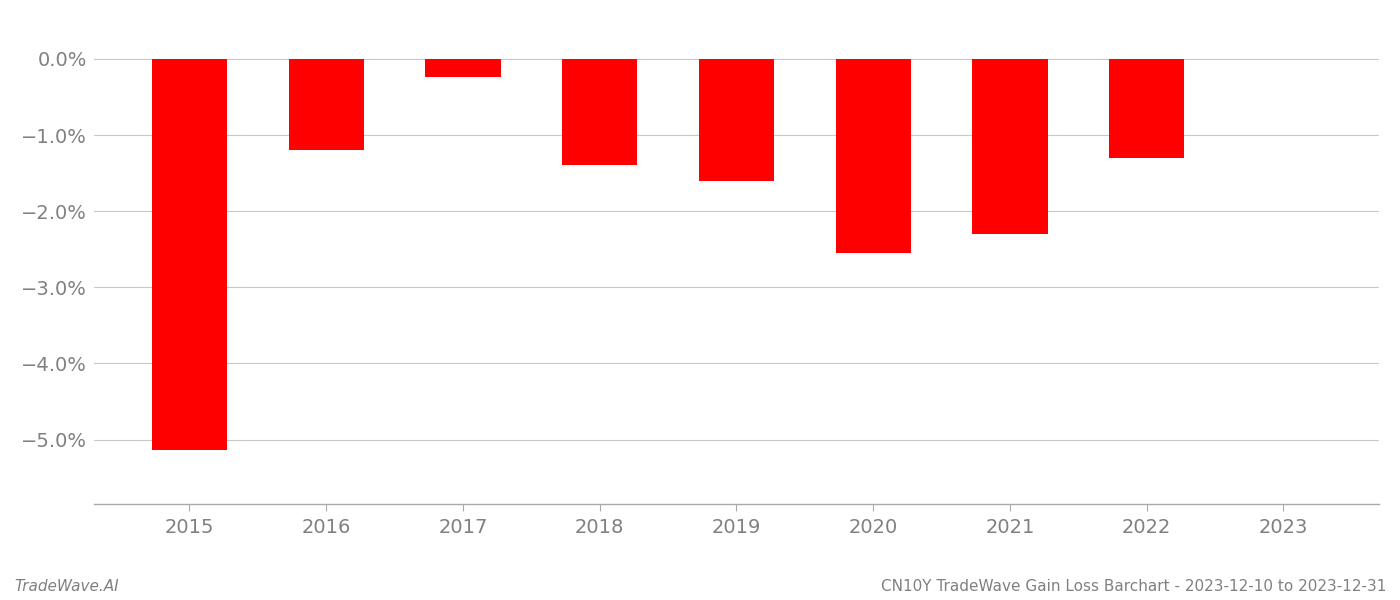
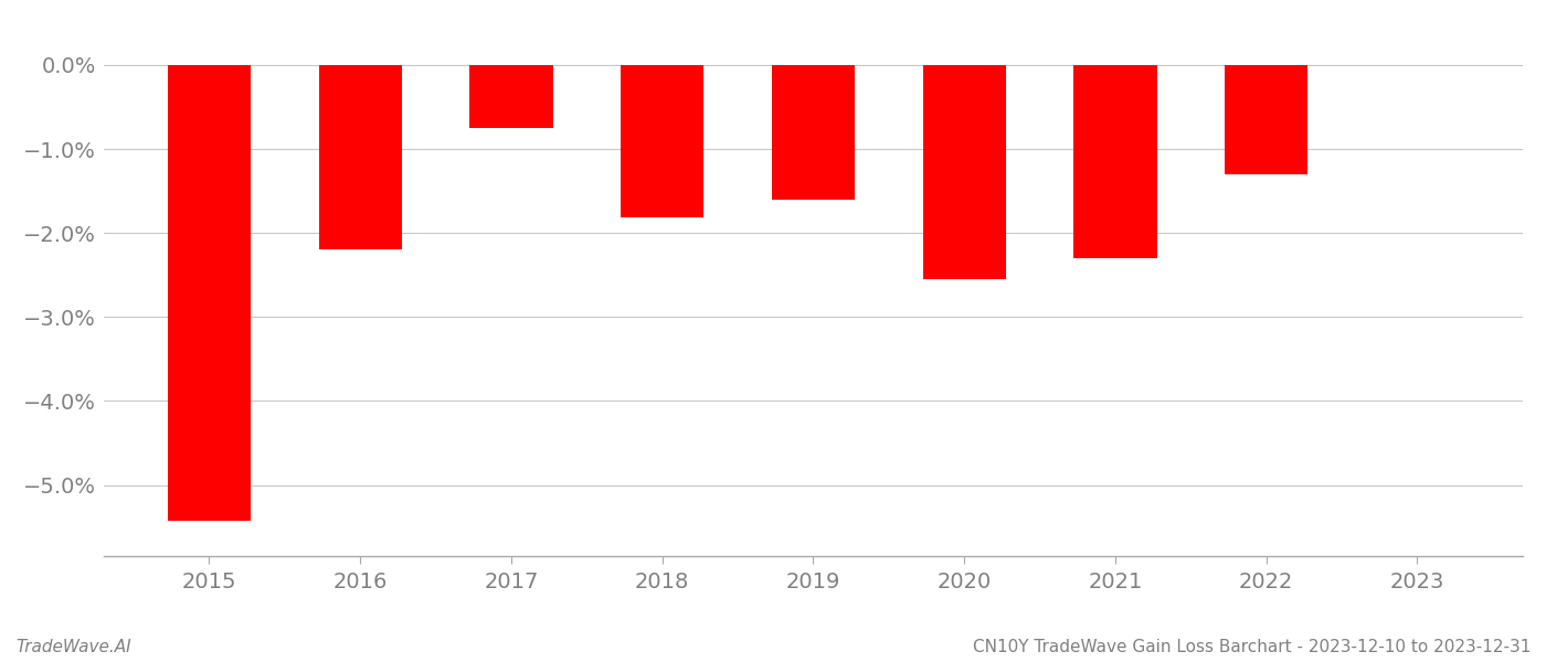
2015: -5.14% -> -5.42%
2016: -1.20% -> -2.20%
2017: -0.24% -> -0.75%
2018: -1.40% -> -1.82%
